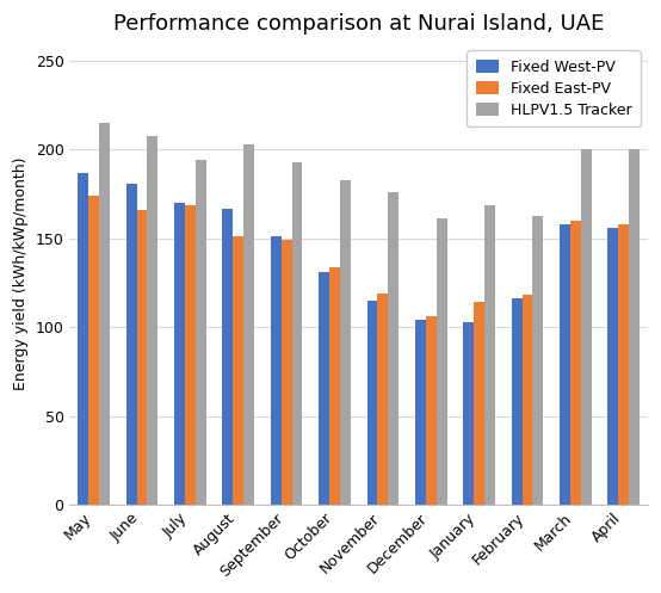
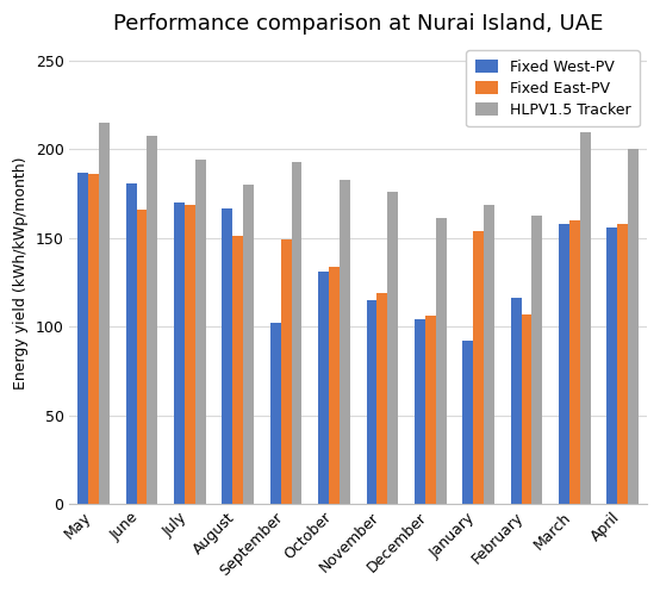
Fixed East-PV/May: 174 -> 186
HLPV1.5 Tracker/August: 203 -> 180
Fixed West-PV/September: 151 -> 102
Fixed West-PV/January: 103 -> 92
Fixed East-PV/January: 114 -> 154
Fixed East-PV/February: 118 -> 107
HLPV1.5 Tracker/March: 200 -> 210
